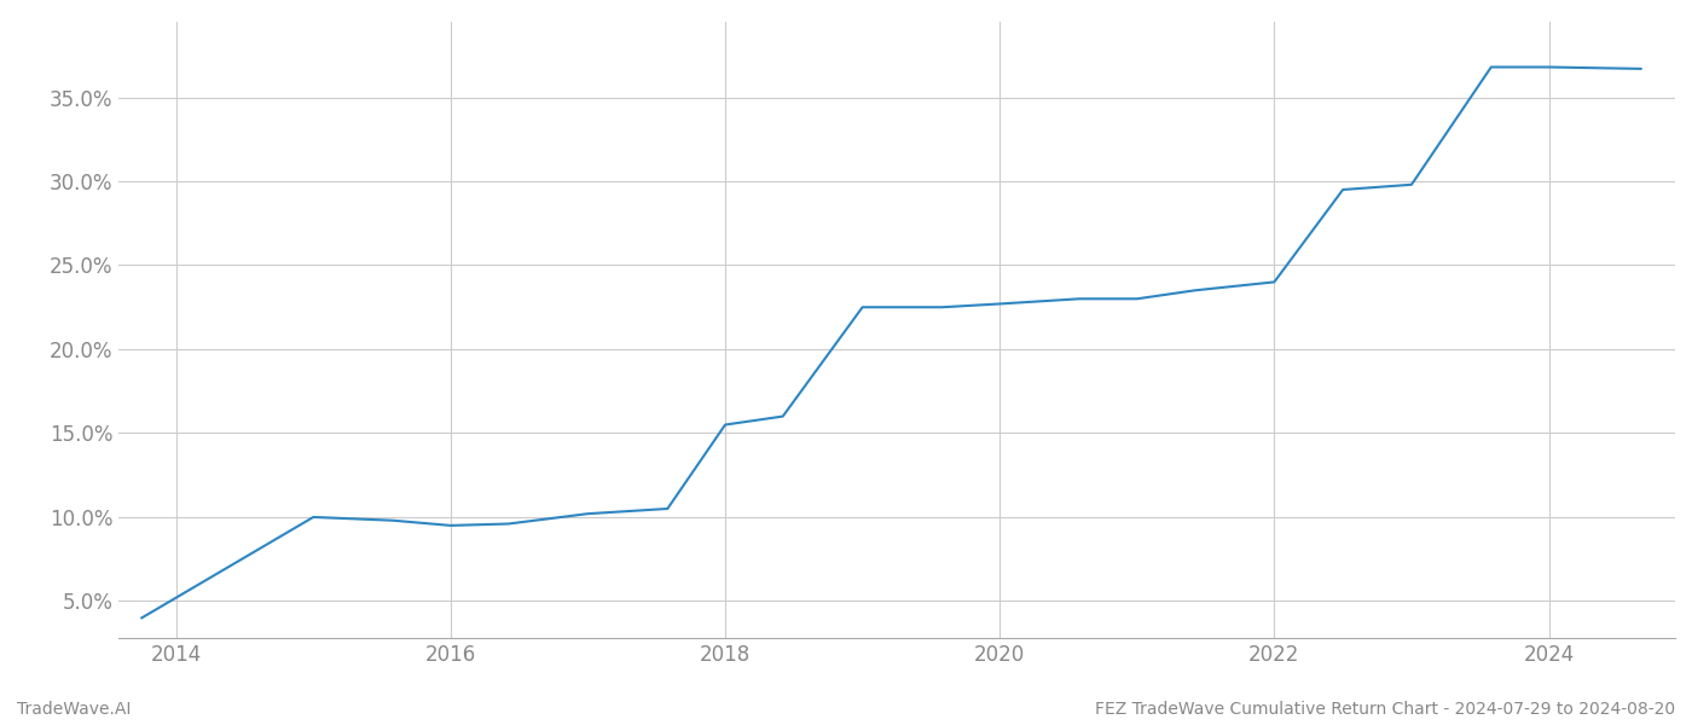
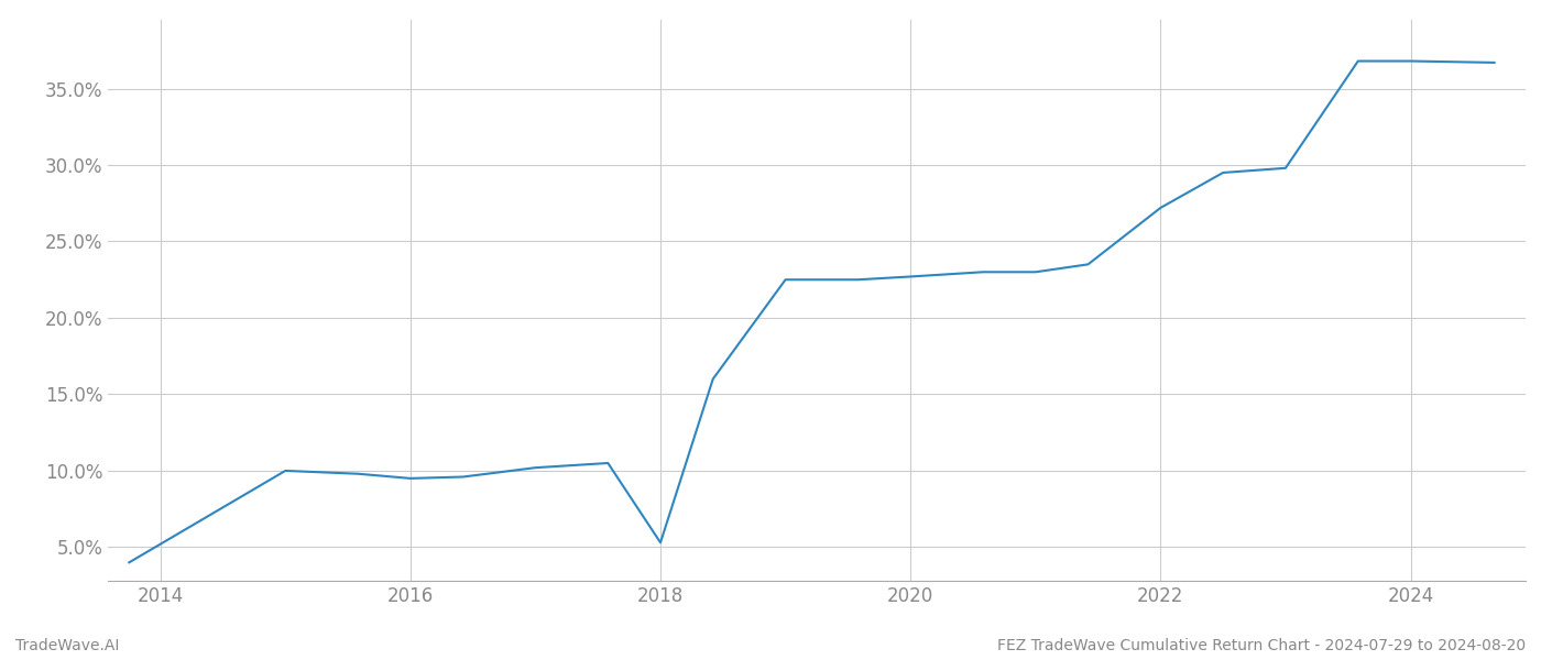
2018: 15.5% -> 5.3%
2022: 24.0% -> 27.2%
